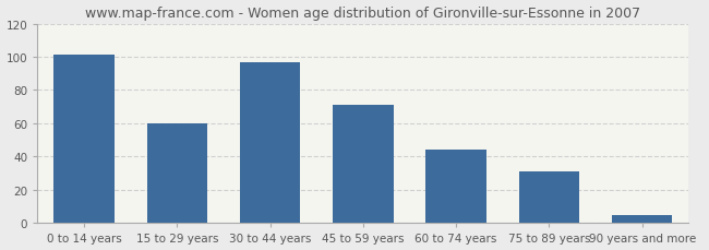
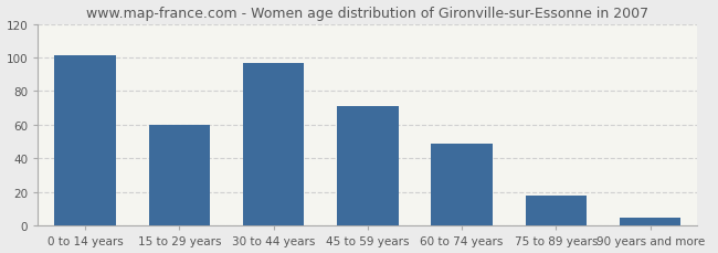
60 to 74 years: 44 -> 49
75 to 89 years: 31 -> 18
